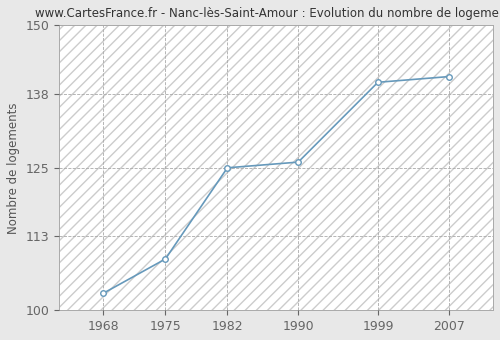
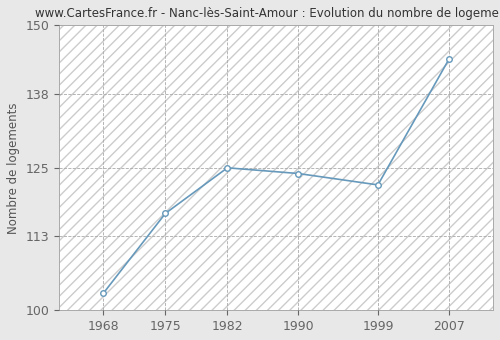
1975: 109 -> 117
1990: 126 -> 124
1999: 140 -> 122
2007: 141 -> 144
